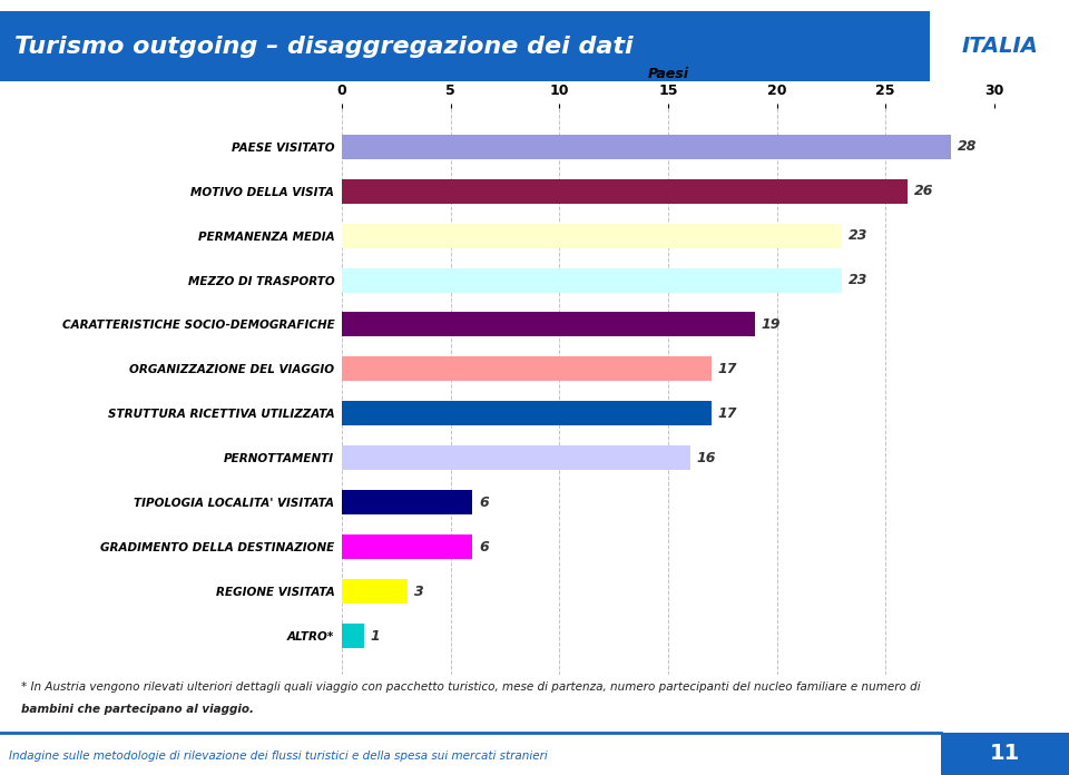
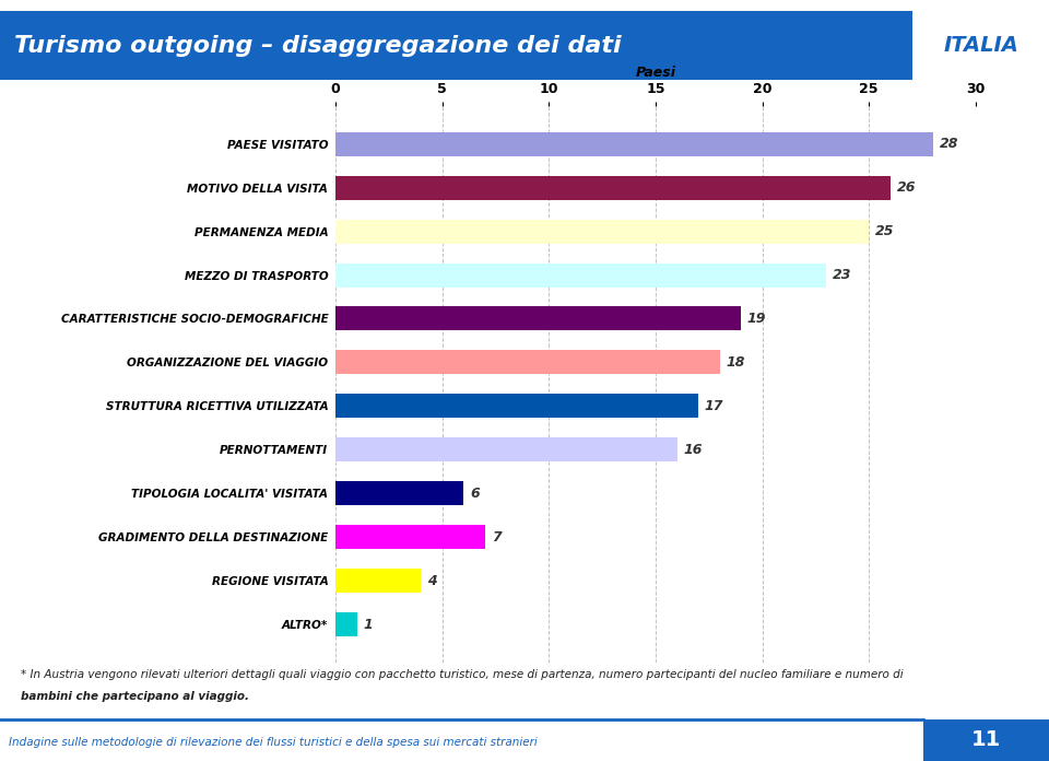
PERMANENZA MEDIA: 23 -> 25
ORGANIZZAZIONE DEL VIAGGIO: 17 -> 18
GRADIMENTO DELLA DESTINAZIONE: 6 -> 7
REGIONE VISITATA: 3 -> 4
